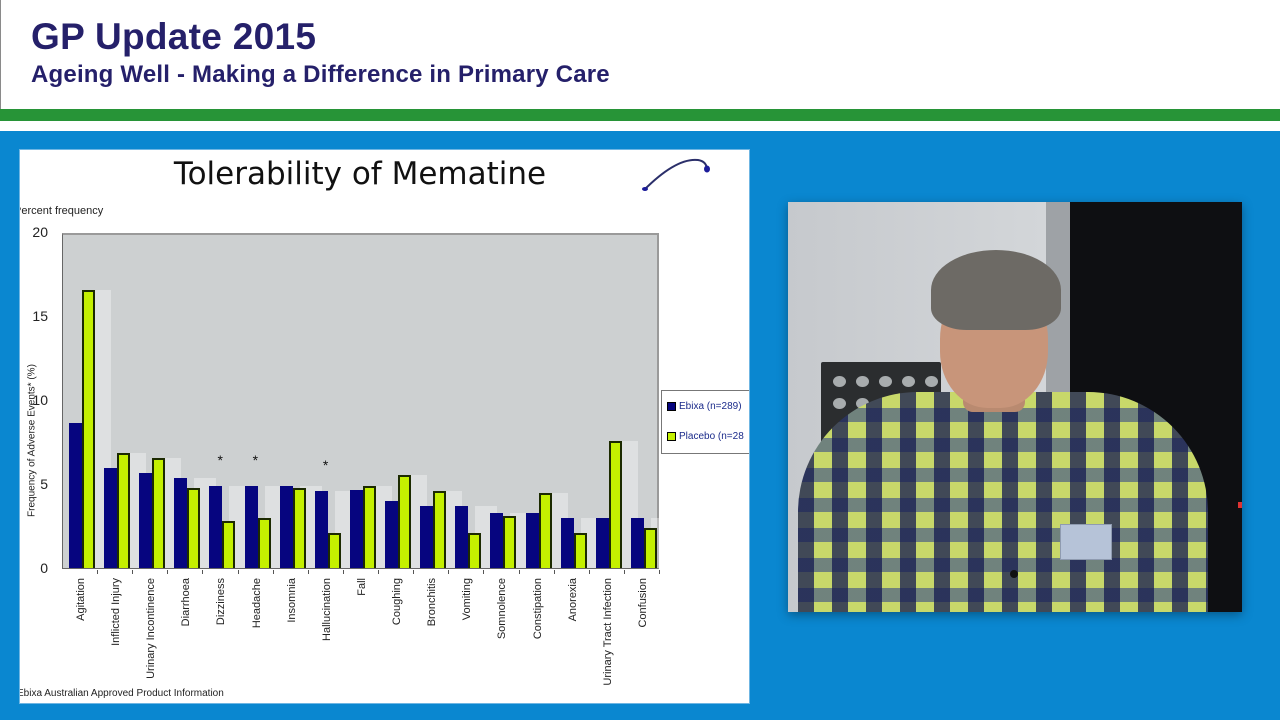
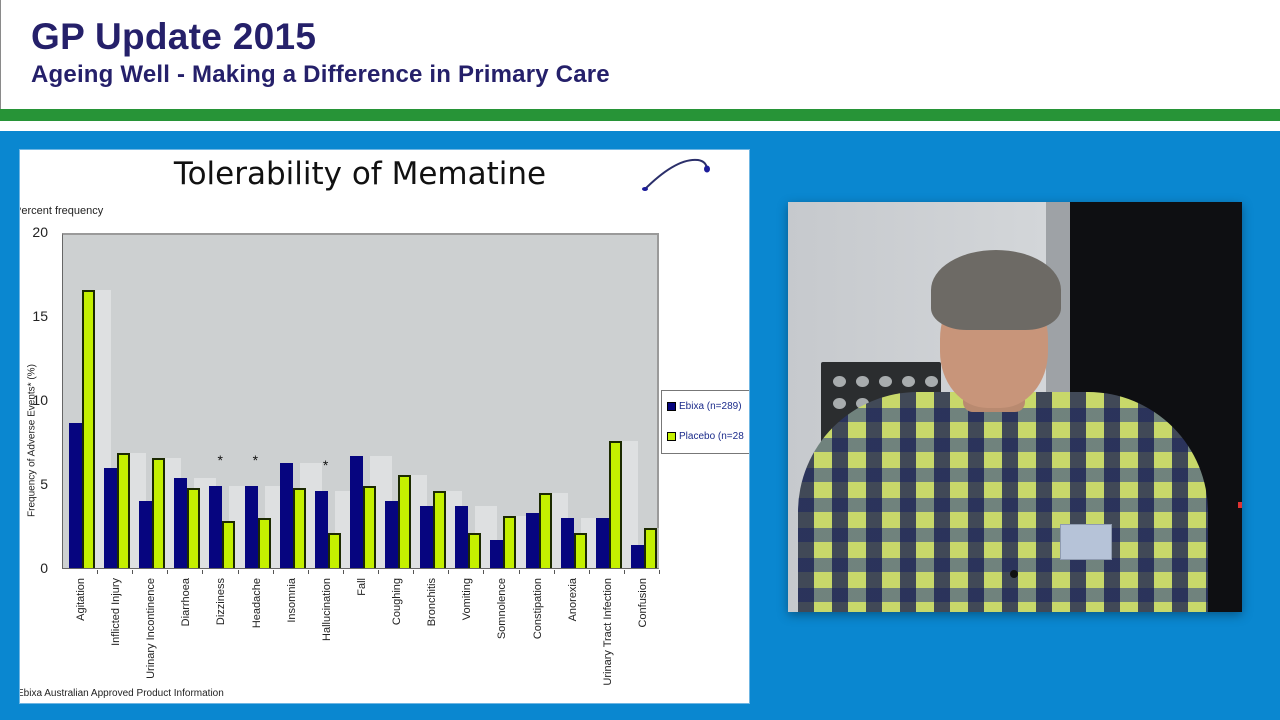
Ebixa (n=289)/Urinary Incontinence: 5.7 -> 4.0
Ebixa (n=289)/Insomnia: 4.9 -> 6.3
Ebixa (n=289)/Fall: 4.7 -> 6.7
Ebixa (n=289)/Somnolence: 3.3 -> 1.7
Ebixa (n=289)/Confusion: 3.0 -> 1.4
